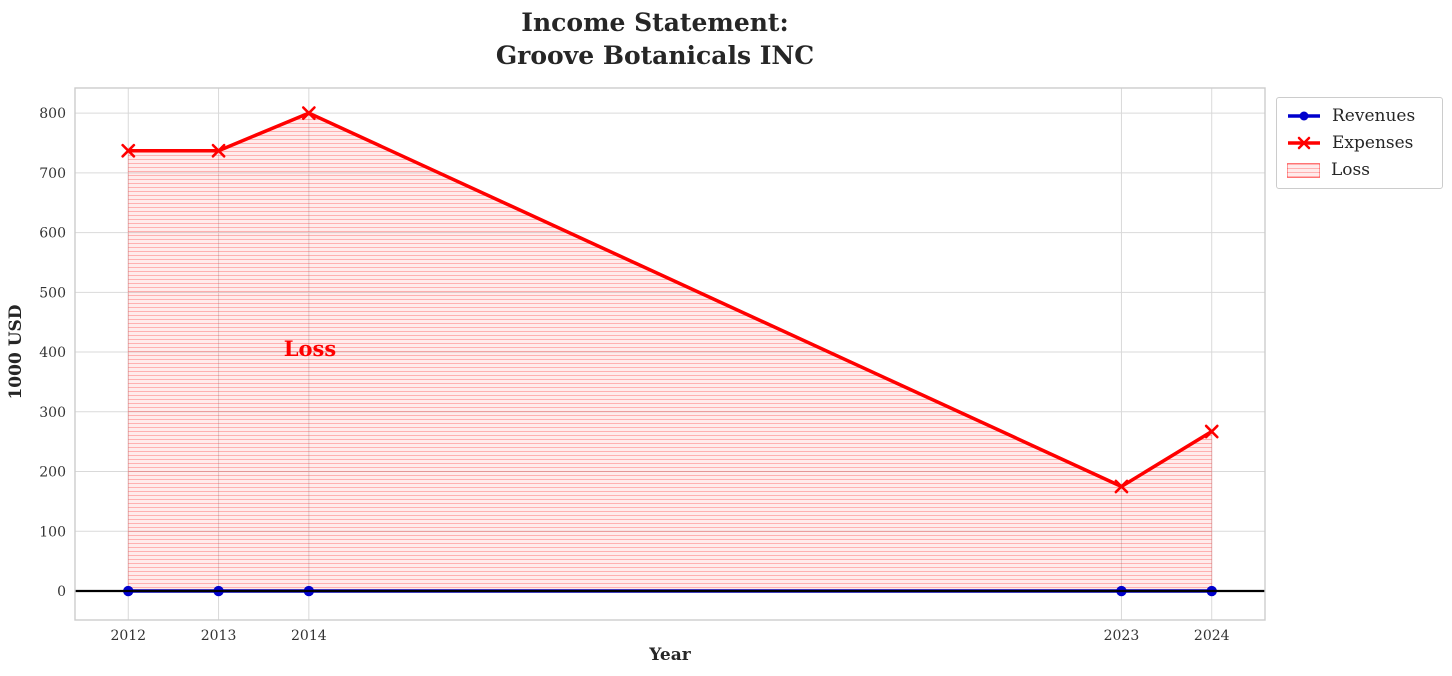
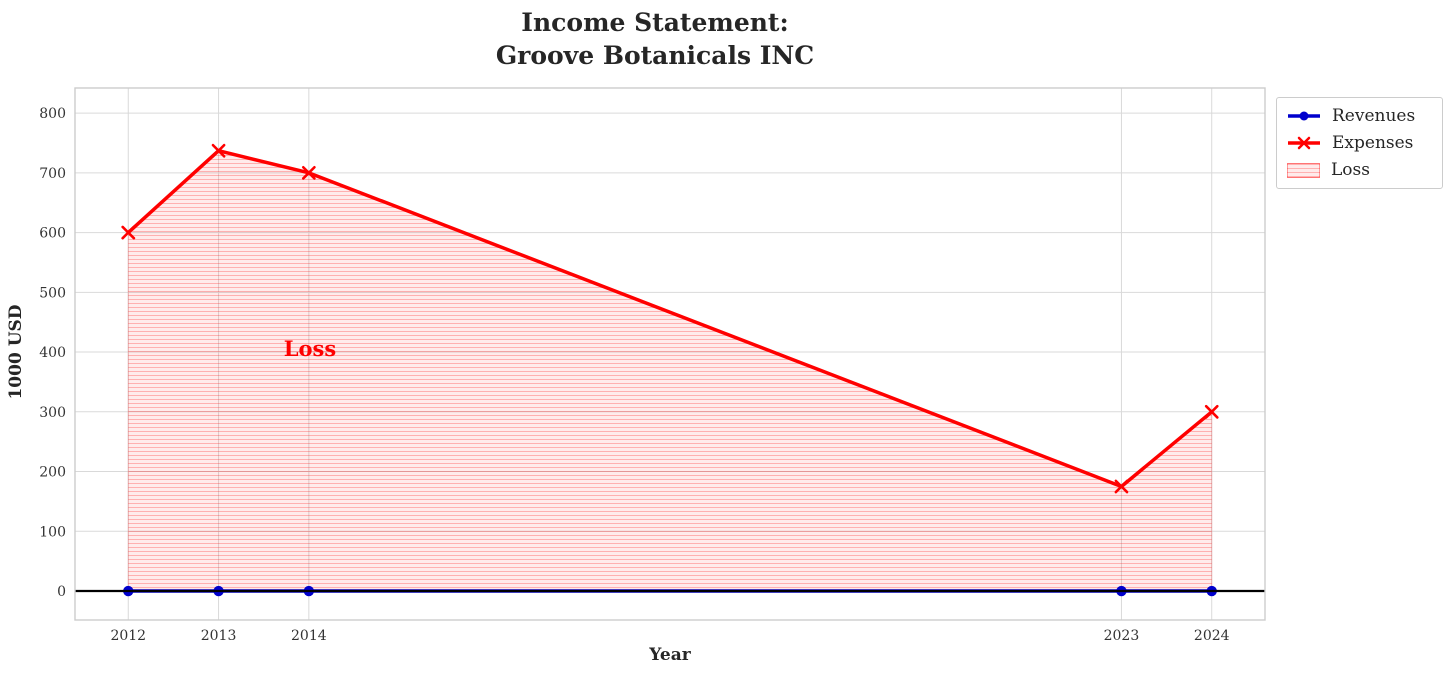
Expenses/2012: 740 -> 600
Expenses/2014: 800 -> 700
Expenses/2024: 270 -> 300
